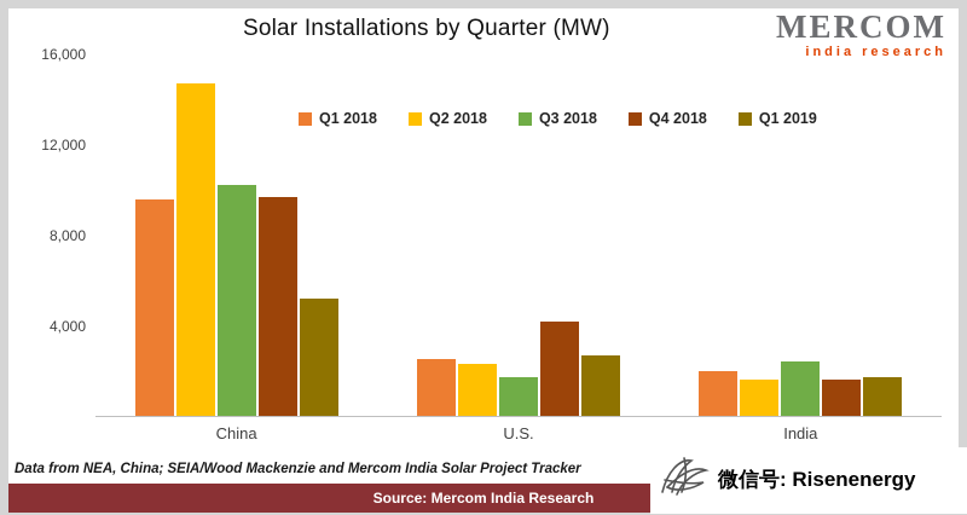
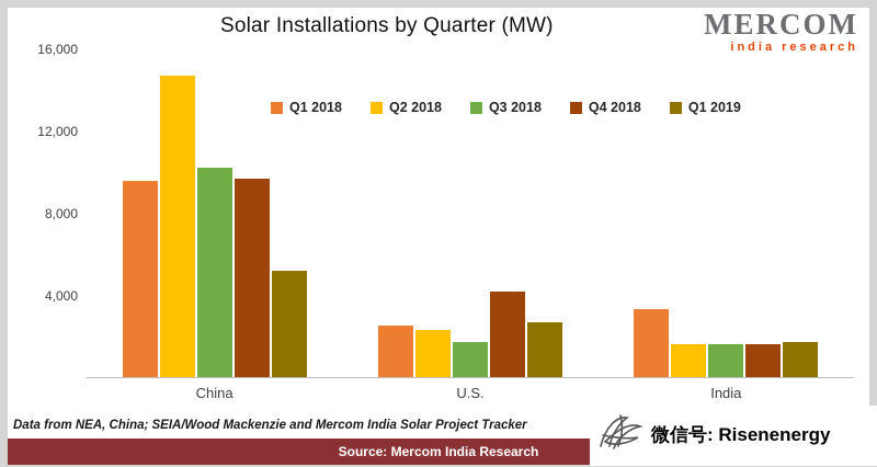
Q1 2018/India: 2000 -> 3300
Q3 2018/India: 2400 -> 1600
